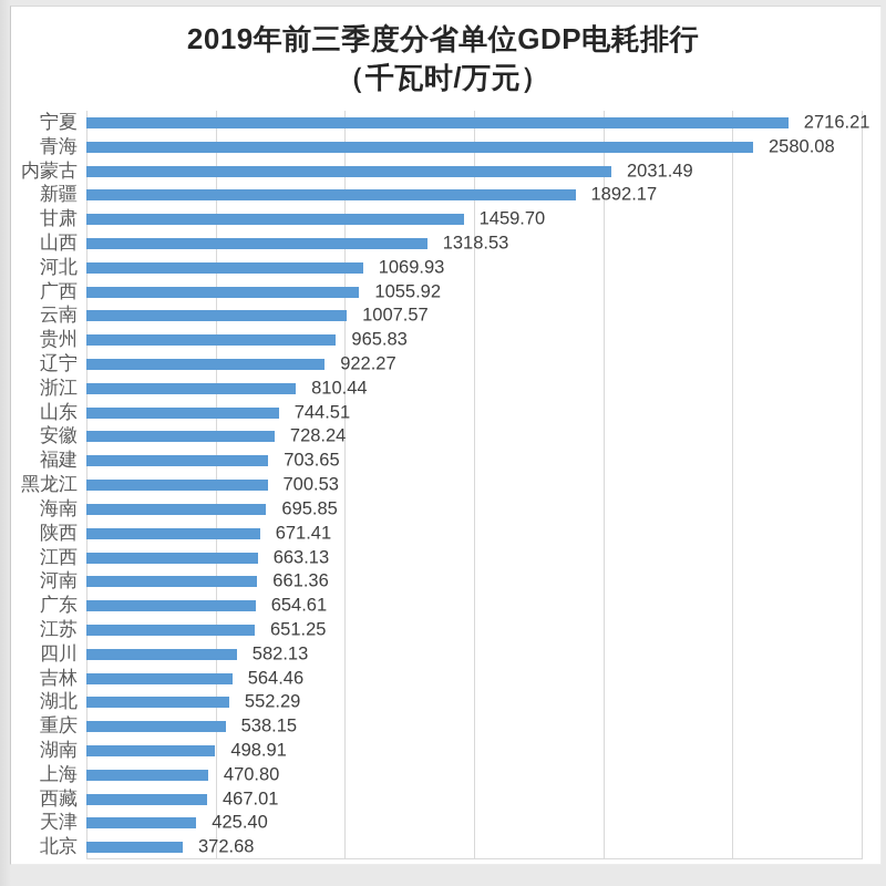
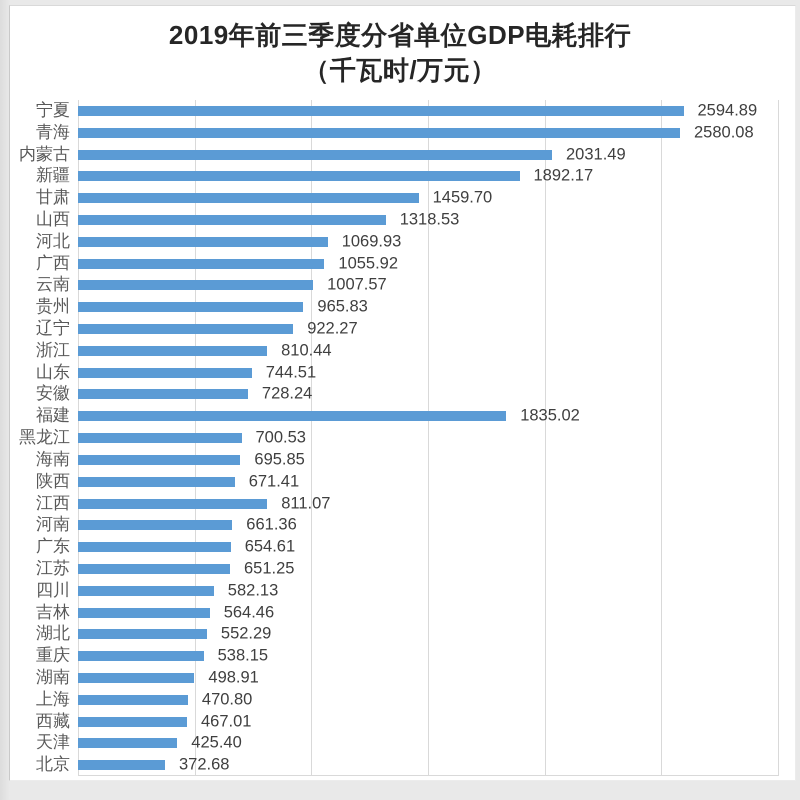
宁夏: 2716.21 -> 2594.89
福建: 703.65 -> 1835.02
江西: 663.13 -> 811.07
